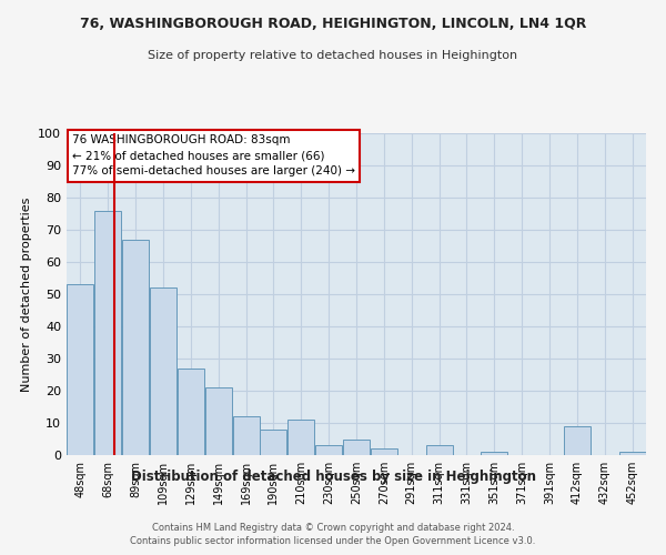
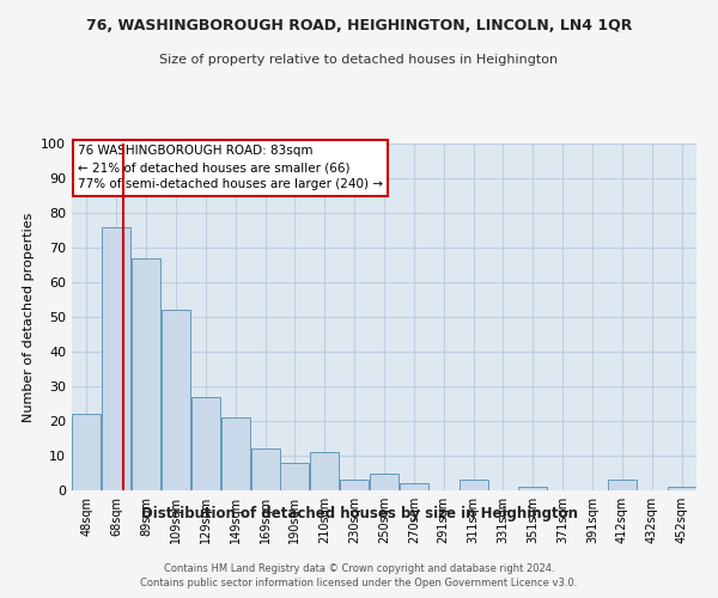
48sqm: 53 -> 22
412sqm: 9 -> 3
